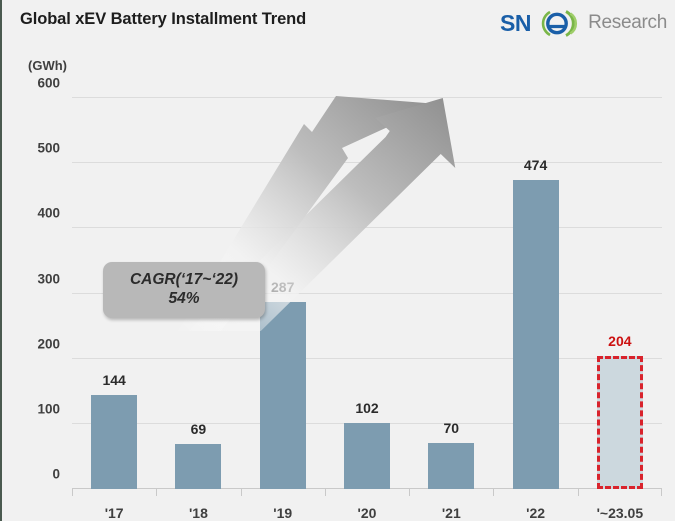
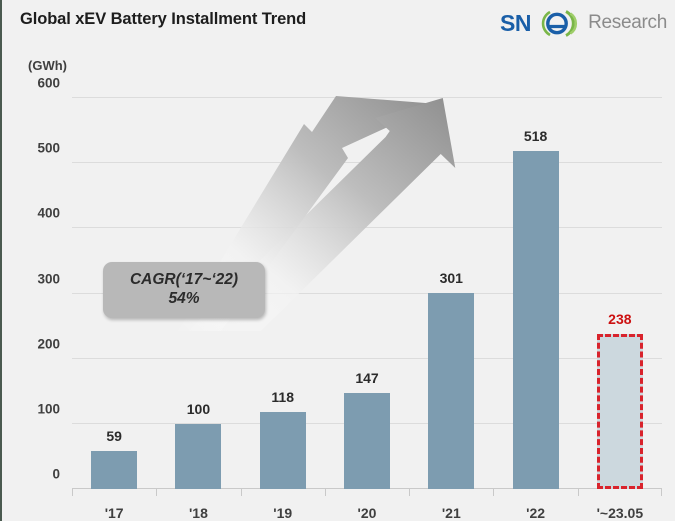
'17: 144 -> 59
'18: 69 -> 100
'19: 287 -> 118
'20: 102 -> 147
'21: 70 -> 301
'22: 474 -> 518
'~23.05: 204 -> 238
